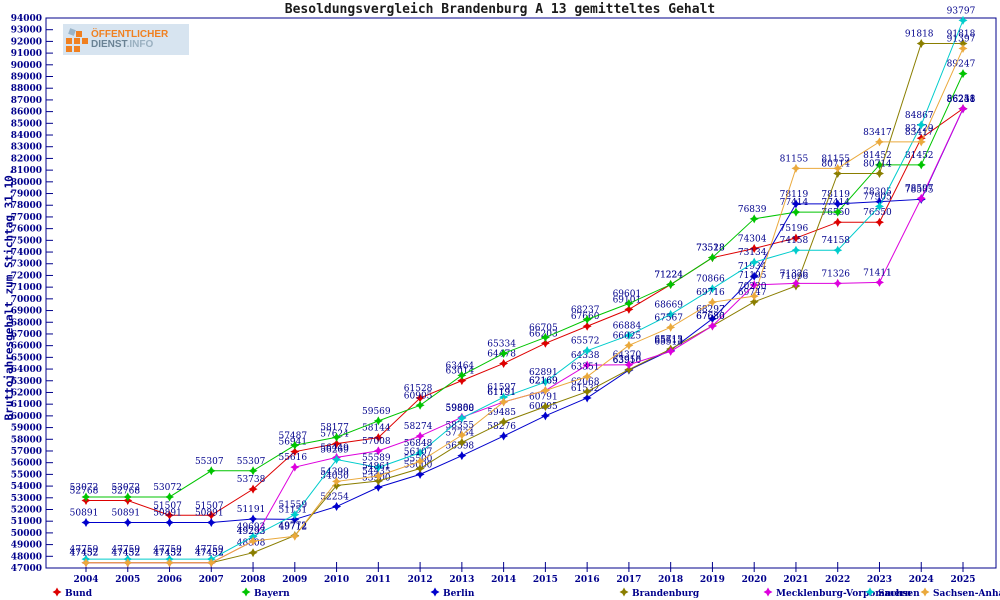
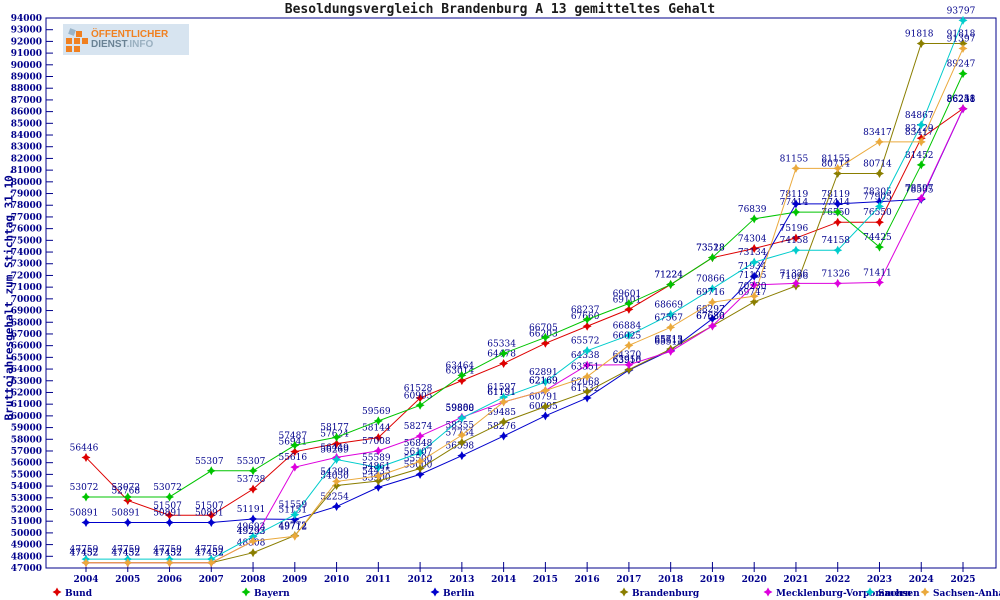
Bund/2004: 52768 -> 56446
Bayern/2023: 81452 -> 74425
